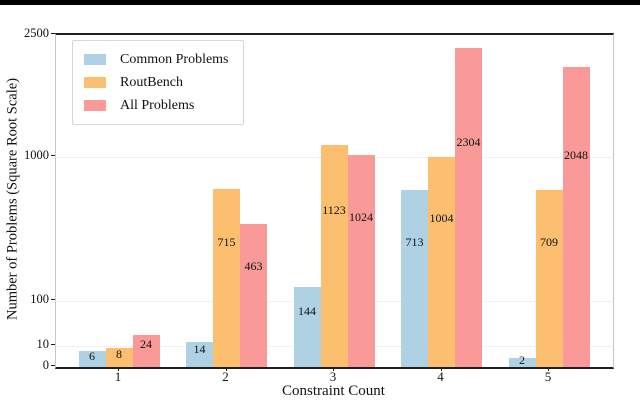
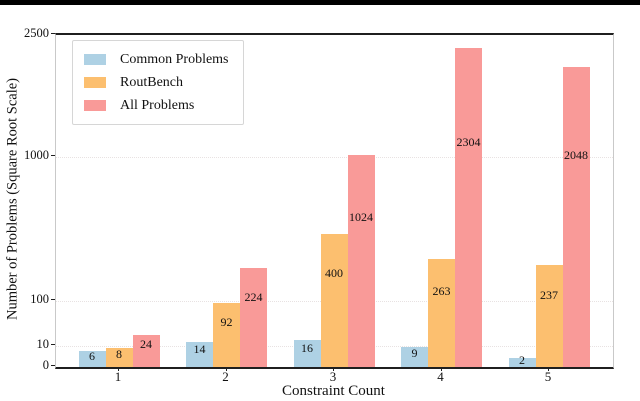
RoutBench/2: 715 -> 92
All Problems/2: 463 -> 224
Common Problems/3: 144 -> 16
RoutBench/3: 1123 -> 400
Common Problems/4: 713 -> 9
RoutBench/4: 1004 -> 263
RoutBench/5: 709 -> 237
